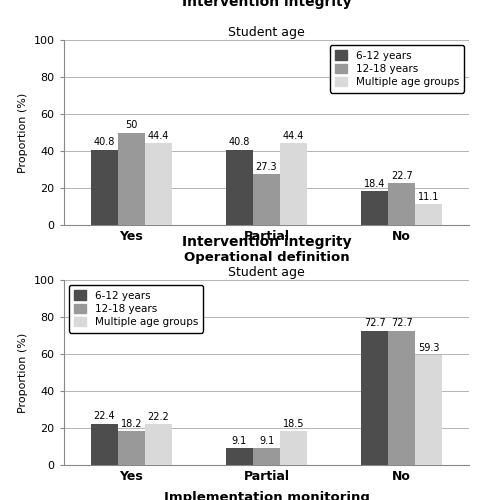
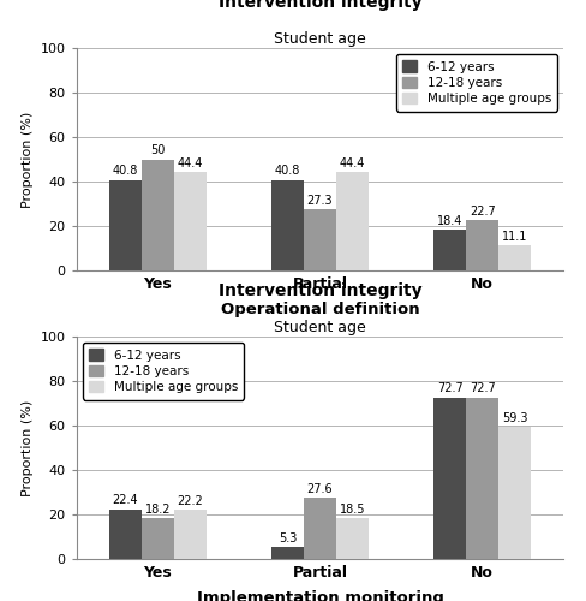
6-12 years/Partial: 9.1 -> 5.3
12-18 years/Partial: 9.1 -> 27.6
